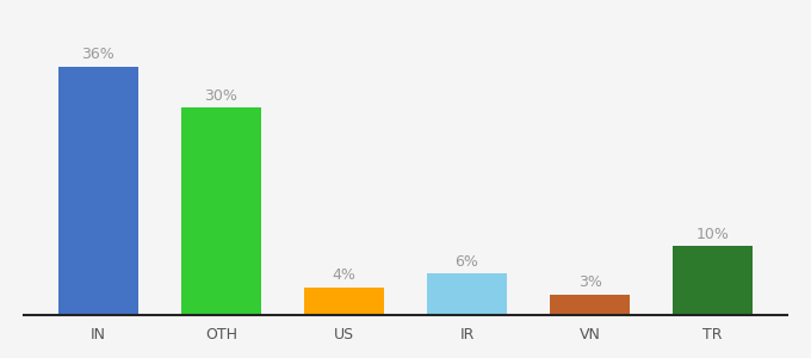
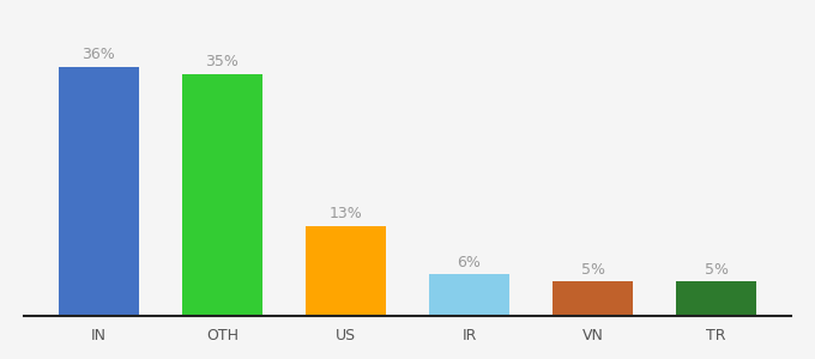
OTH: 30% -> 35%
US: 4% -> 13%
VN: 3% -> 5%
TR: 10% -> 5%
